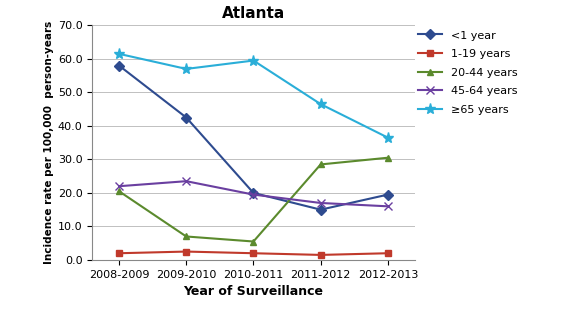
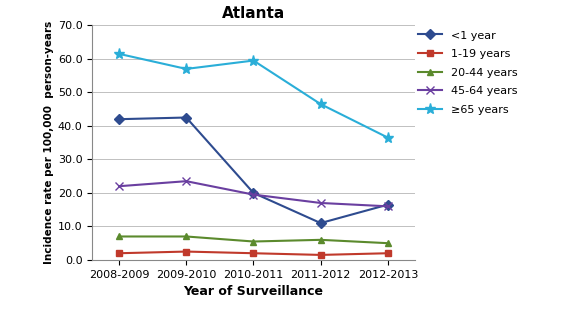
<1 year/2008-2009: 58.0 -> 42.0
20-44 years/2008-2009: 20.5 -> 7.0
<1 year/2011-2012: 15.0 -> 11.0
20-44 years/2011-2012: 28.5 -> 6.0
<1 year/2012-2013: 19.5 -> 16.5
20-44 years/2012-2013: 30.5 -> 5.0
